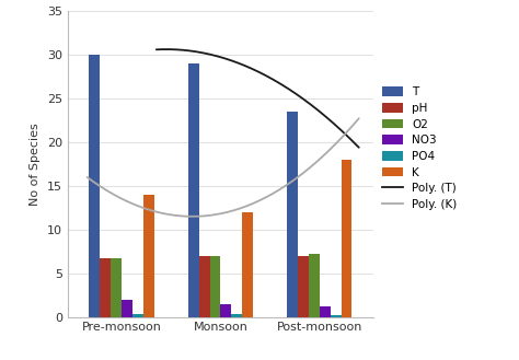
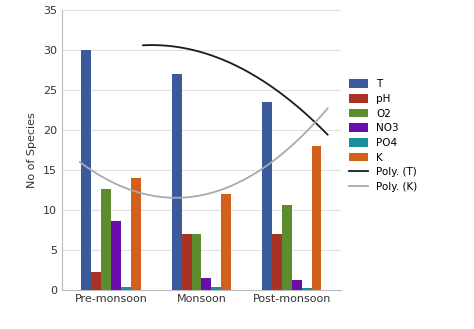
pH/Pre-monsoon: 6.7 -> 2.2
O2/Pre-monsoon: 6.7 -> 12.6
NO3/Pre-monsoon: 2.0 -> 8.6
T/Monsoon: 29.0 -> 27.0
O2/Post-monsoon: 7.2 -> 10.6
